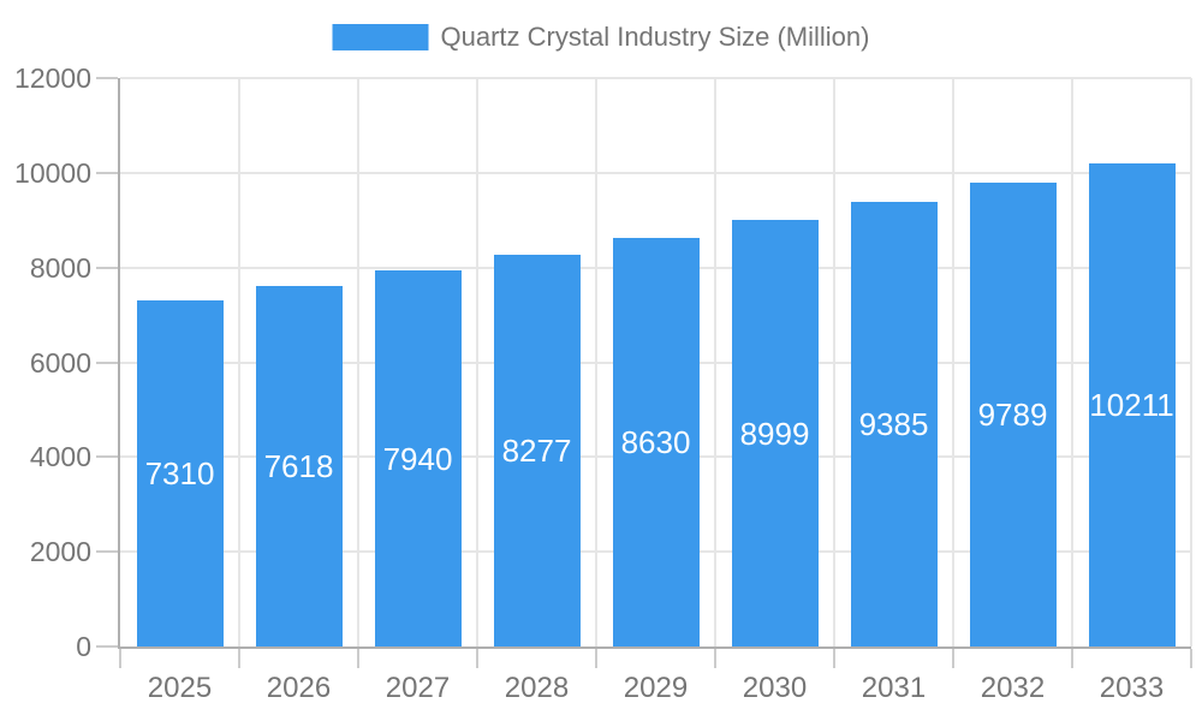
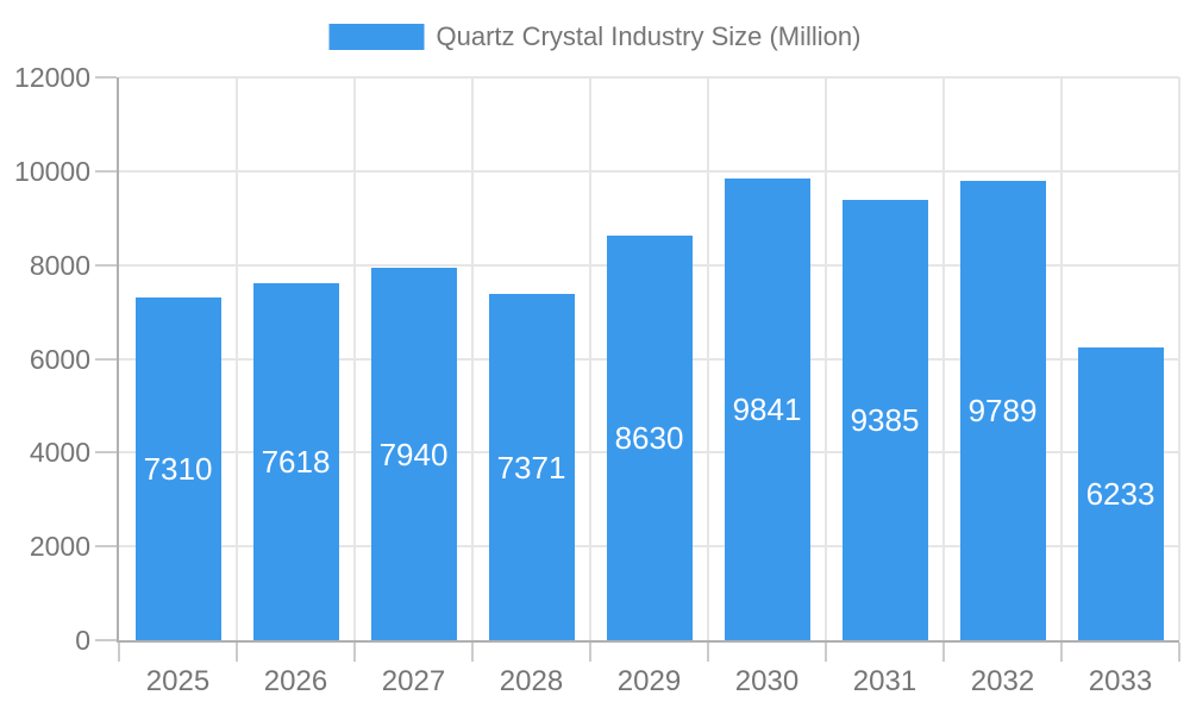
2028: 8277 -> 7371
2030: 8999 -> 9841
2033: 10211 -> 6233
